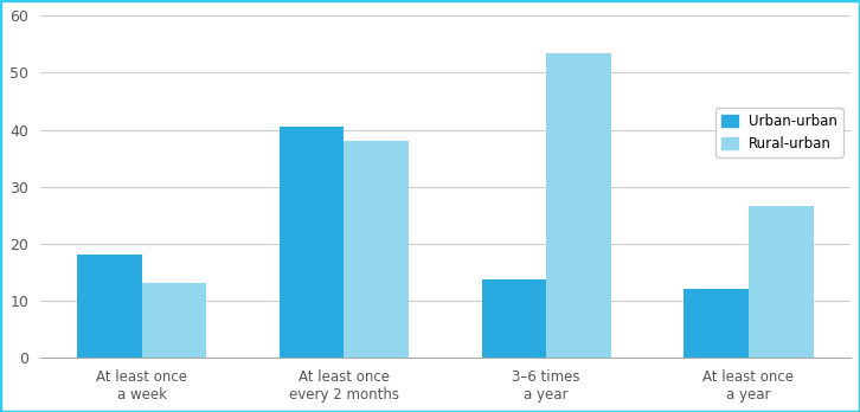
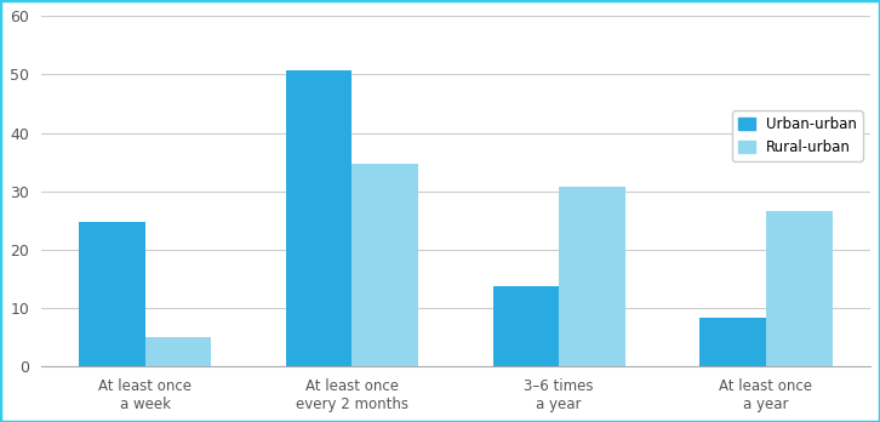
Urban-urban/At least once a week: 18.0 -> 24.8
Rural-urban/At least once a week: 13.0 -> 5.0
Urban-urban/At least once every 2 months: 40.5 -> 50.7
Rural-urban/At least once every 2 months: 38.0 -> 34.8
Rural-urban/3–6 times a year: 53.5 -> 30.8
Urban-urban/At least once a year: 12.0 -> 8.3
